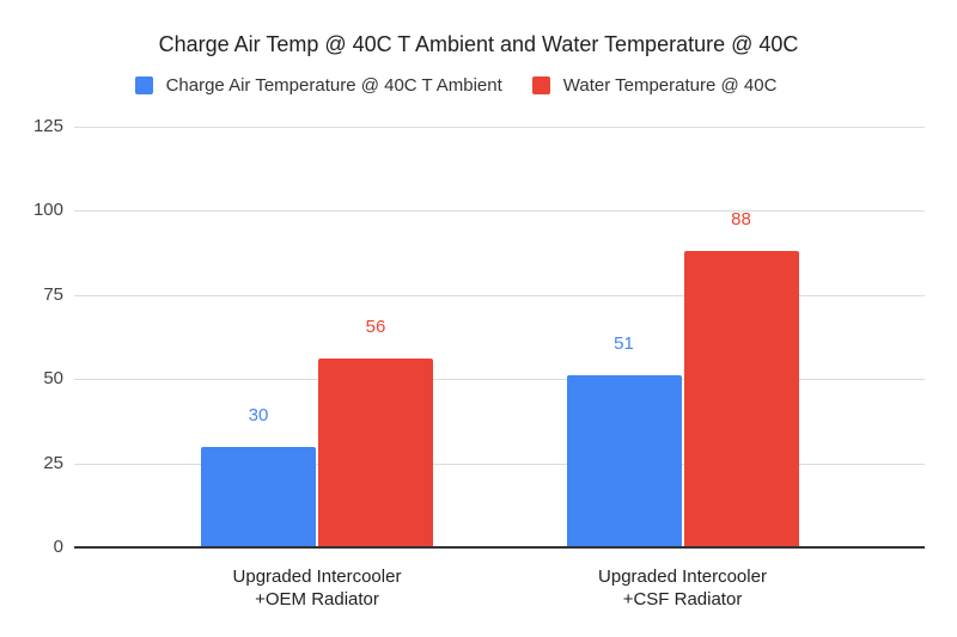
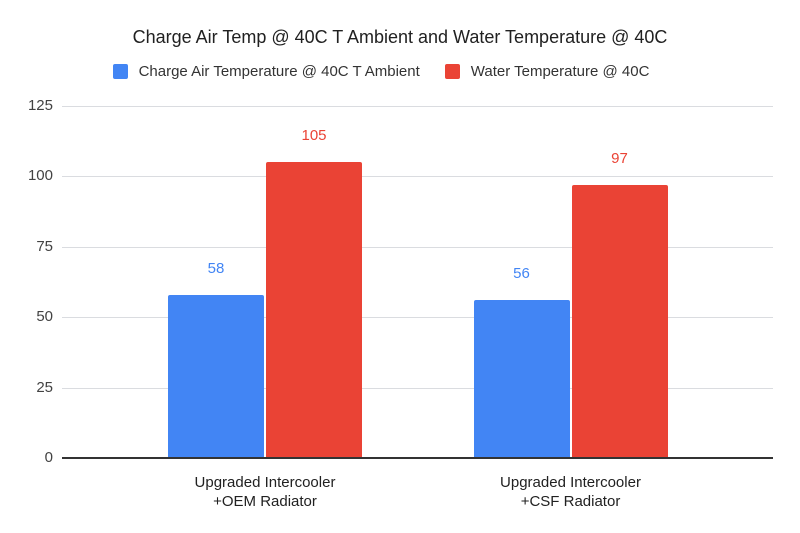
Charge Air Temperature @ 40C T Ambient/Upgraded Intercooler +OEM Radiator: 30 -> 58
Water Temperature @ 40C/Upgraded Intercooler +OEM Radiator: 56 -> 105
Charge Air Temperature @ 40C T Ambient/Upgraded Intercooler +CSF Radiator: 51 -> 56
Water Temperature @ 40C/Upgraded Intercooler +CSF Radiator: 88 -> 97
